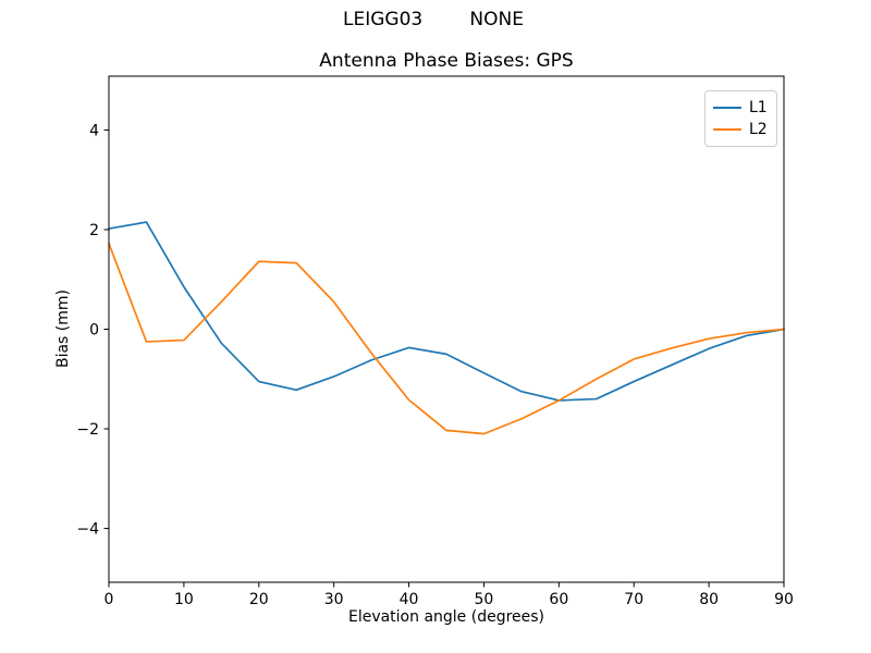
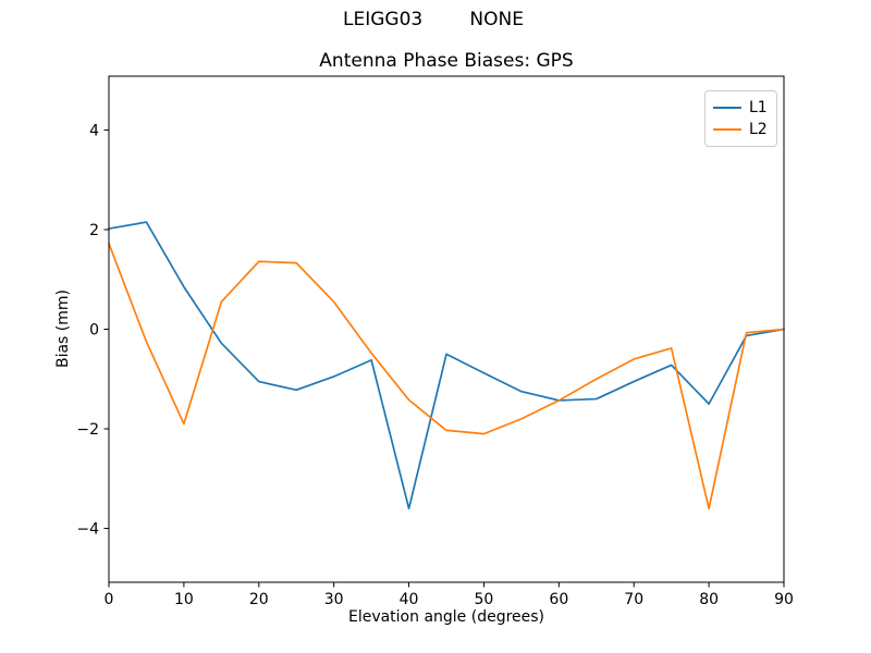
L2/10: -0.2 -> -1.9
L1/40: -0.4 -> -3.6
L1/80: -0.4 -> -1.5
L2/80: -0.2 -> -3.6
